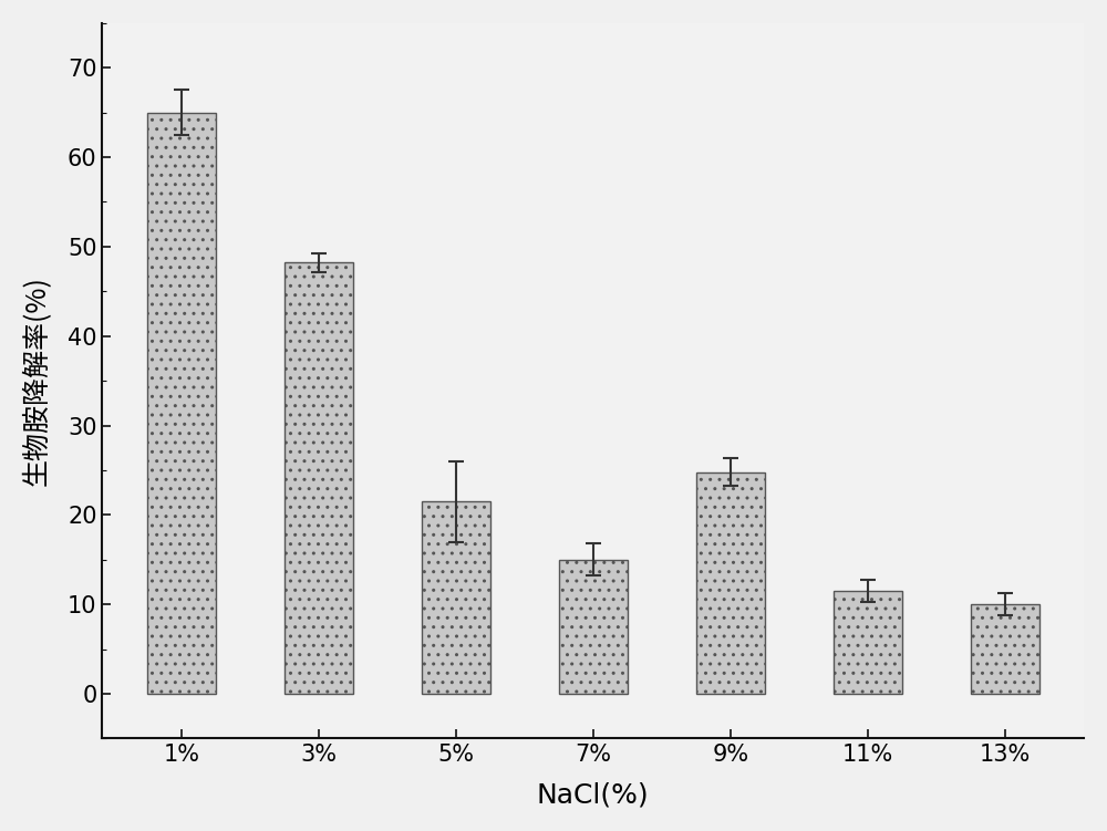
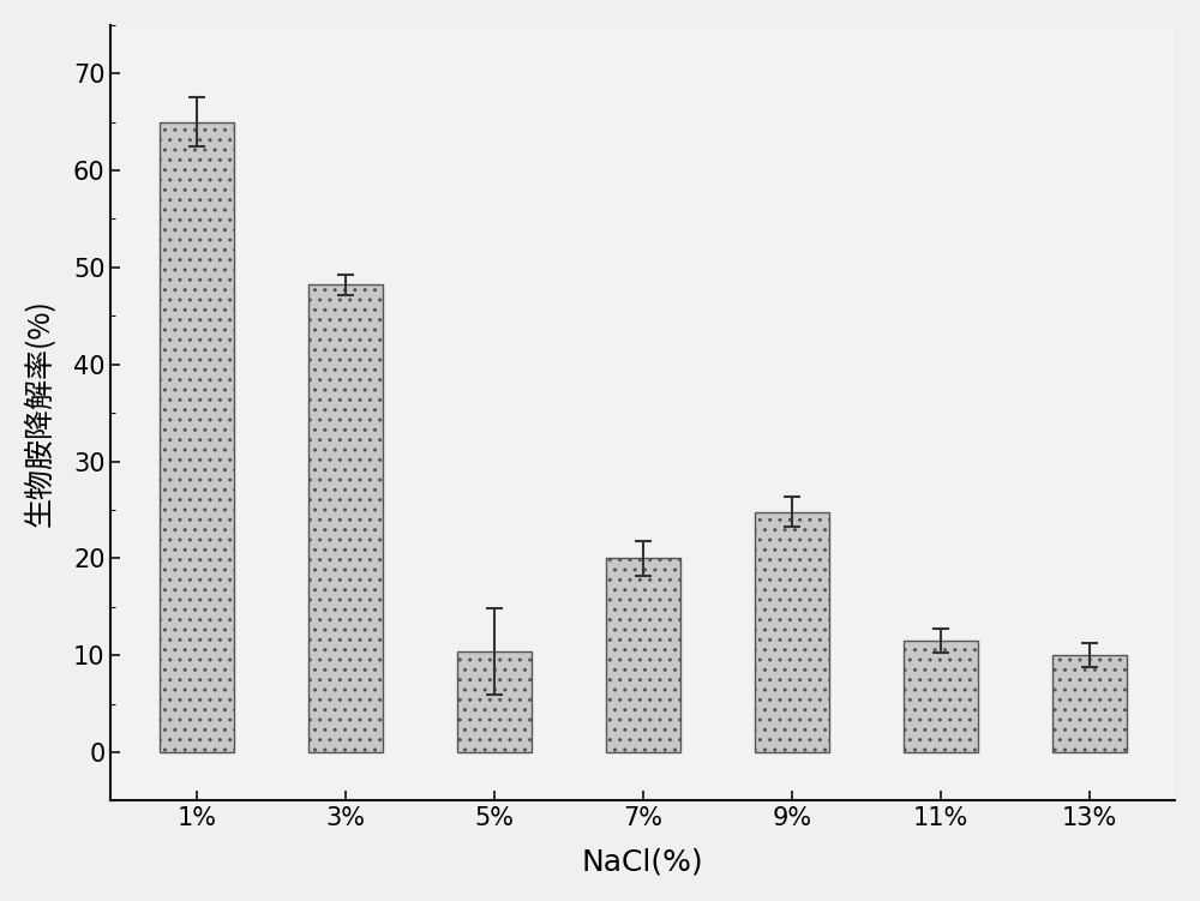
5%: 21.5 -> 10.4
7%: 15.0 -> 20.0
